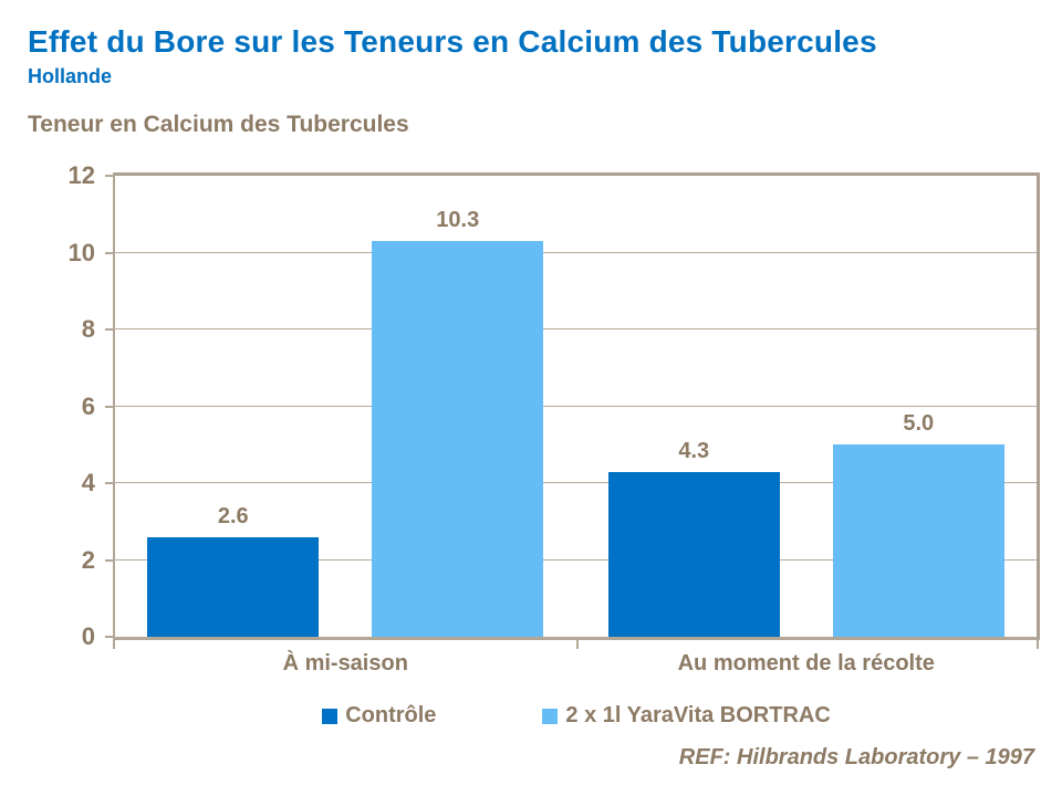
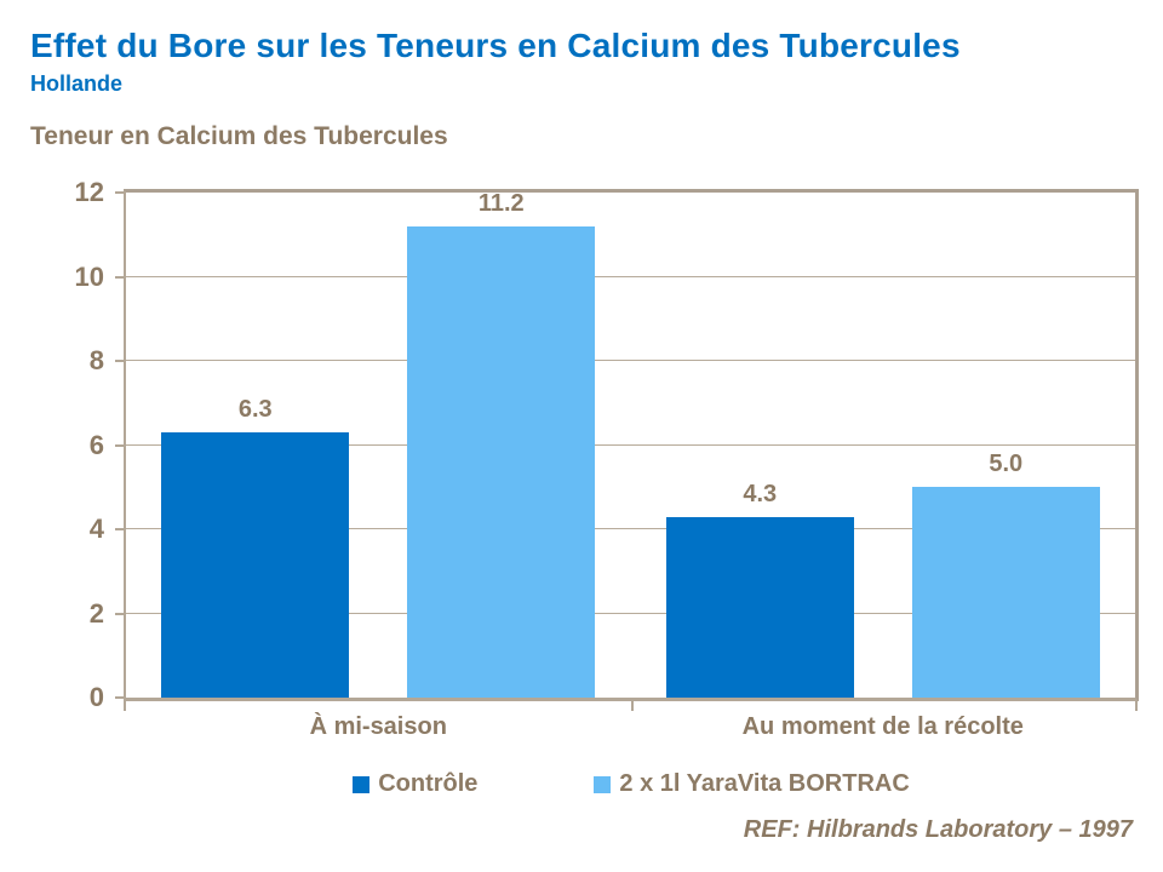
Contrôle/À mi-saison: 2.6 -> 6.3
2 x 1l YaraVita BORTRAC/À mi-saison: 10.3 -> 11.2
